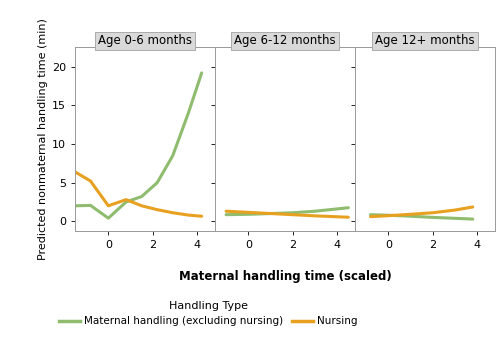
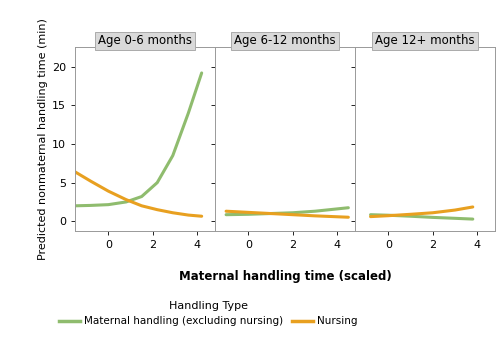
Age 0-6 months/Maternal handling (excluding nursing)/0: 0.4 -> 2.1
Age 0-6 months/Nursing/0: 2.0 -> 3.9
